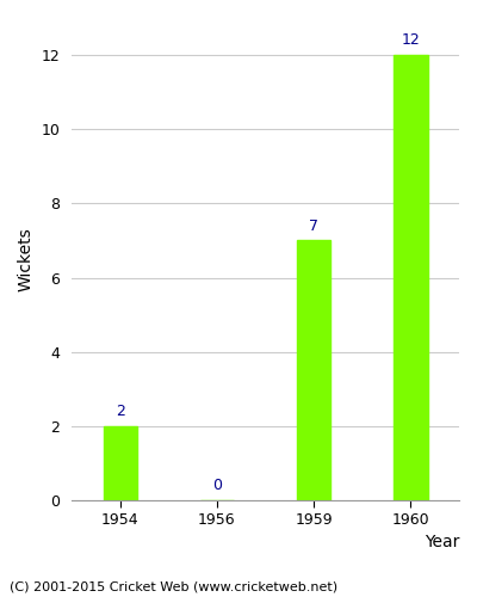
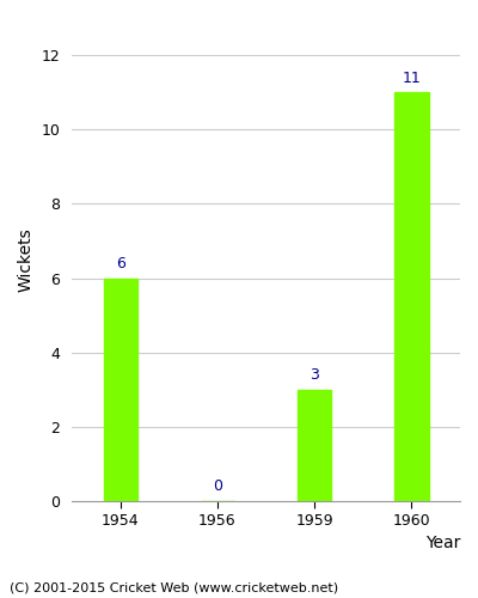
1954: 2 -> 6
1959: 7 -> 3
1960: 12 -> 11
